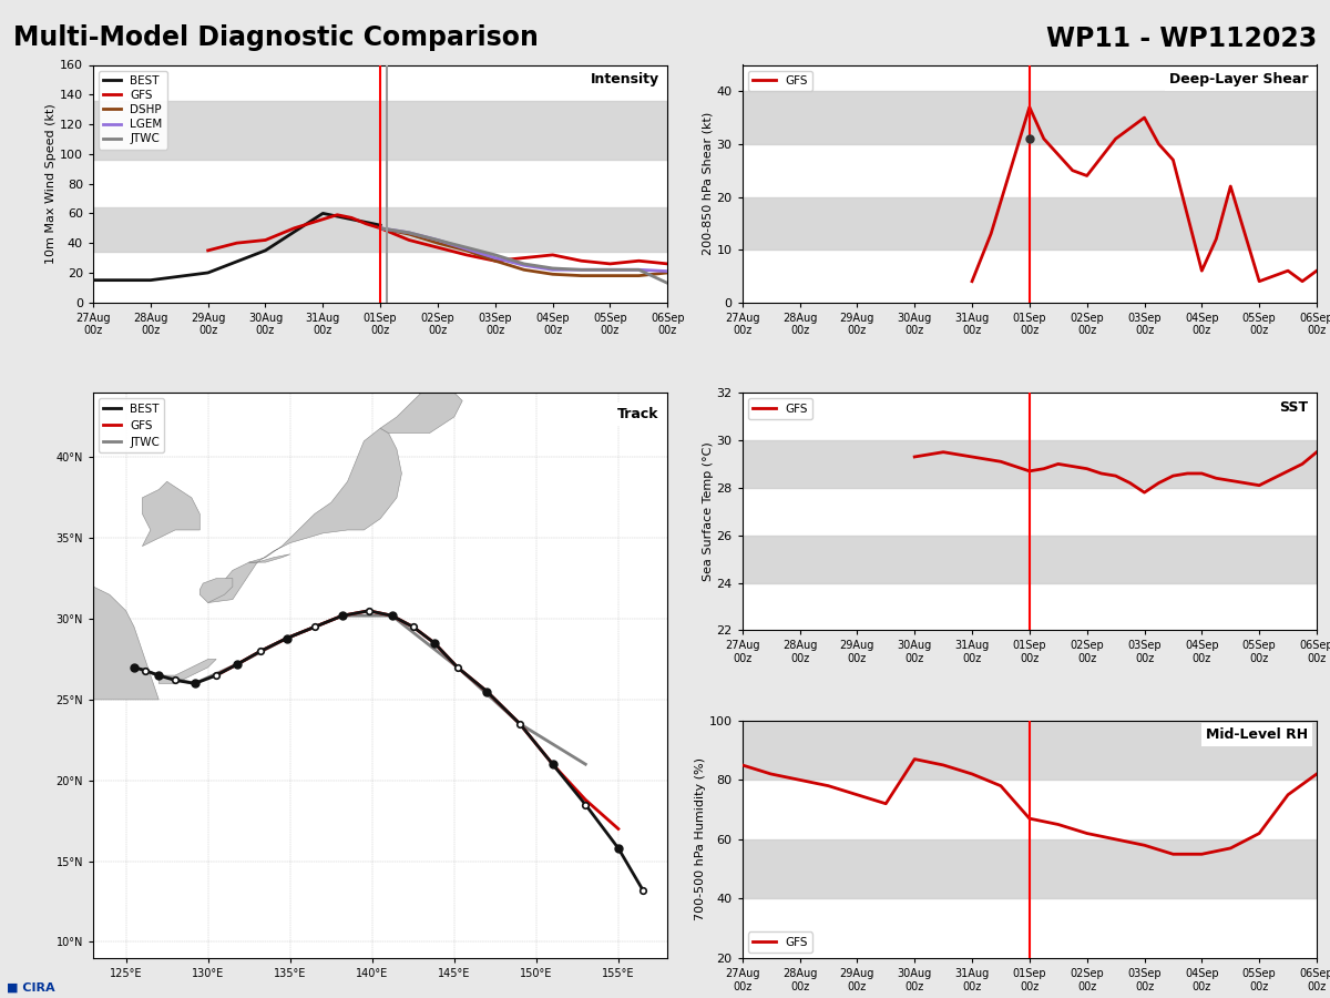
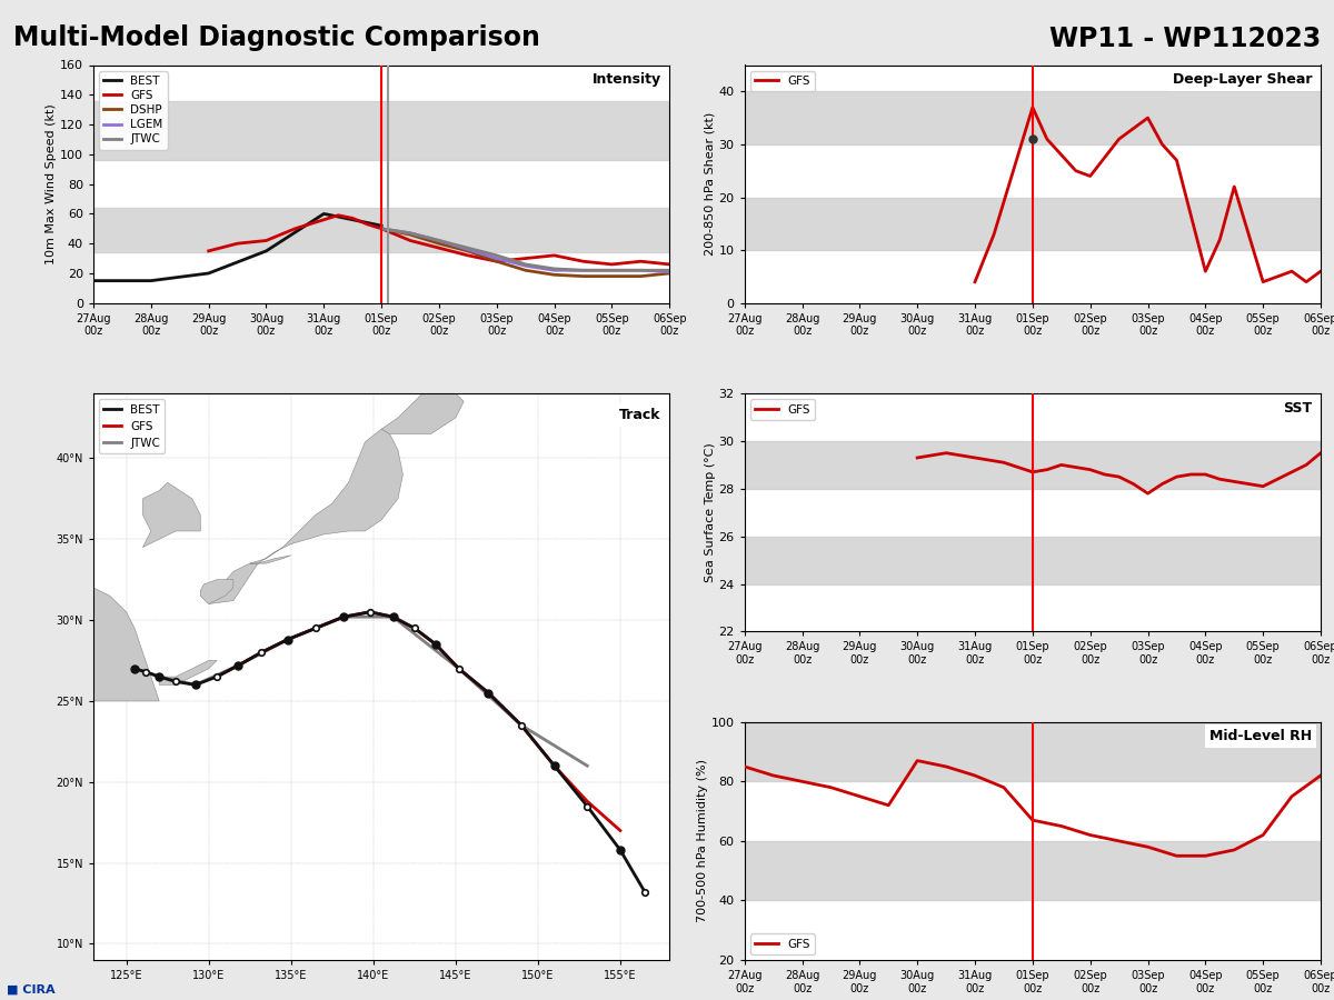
JTWC/06Sep 00z: 13 -> 22
